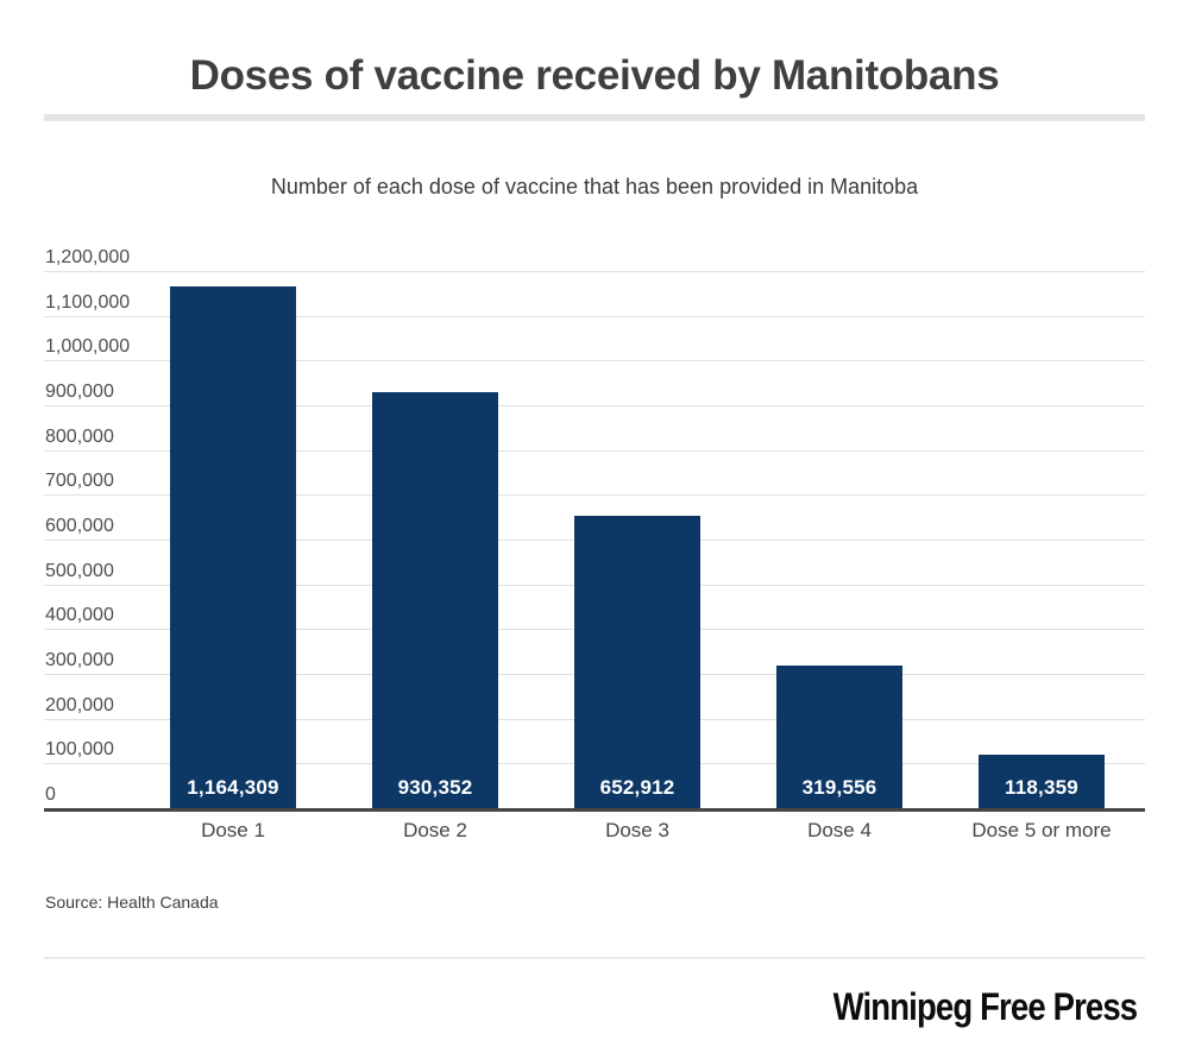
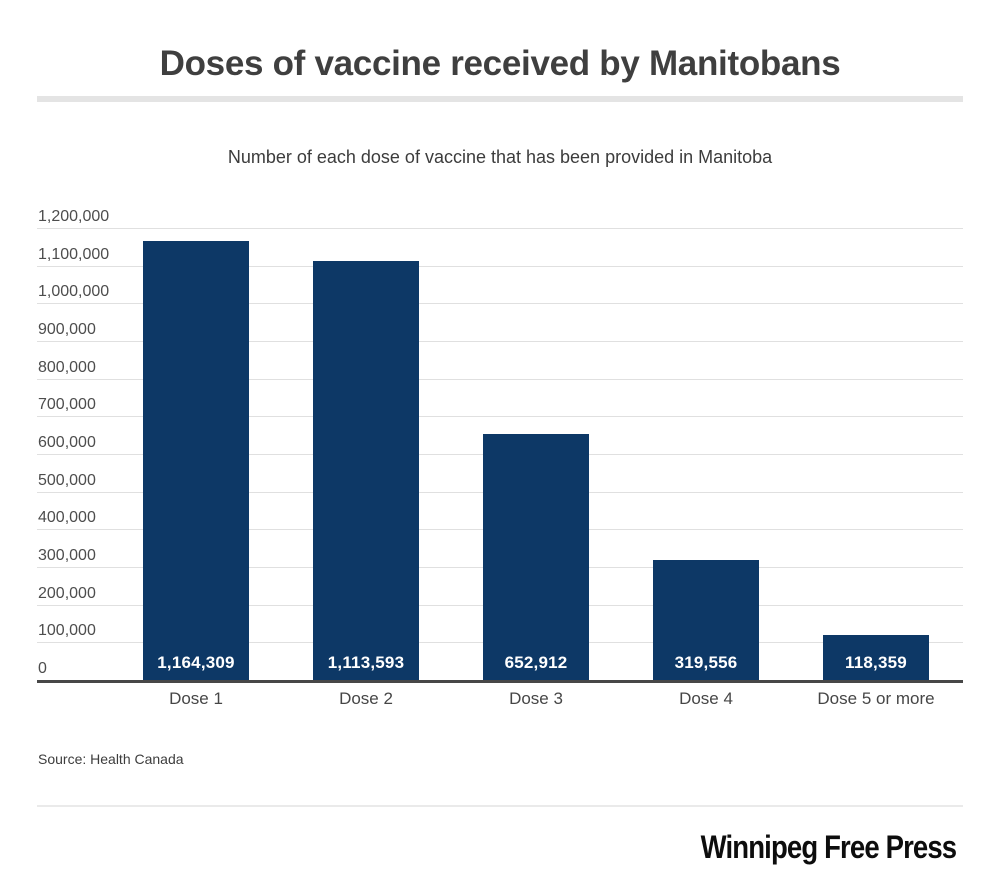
Dose 2: 930,352 -> 1,113,593
